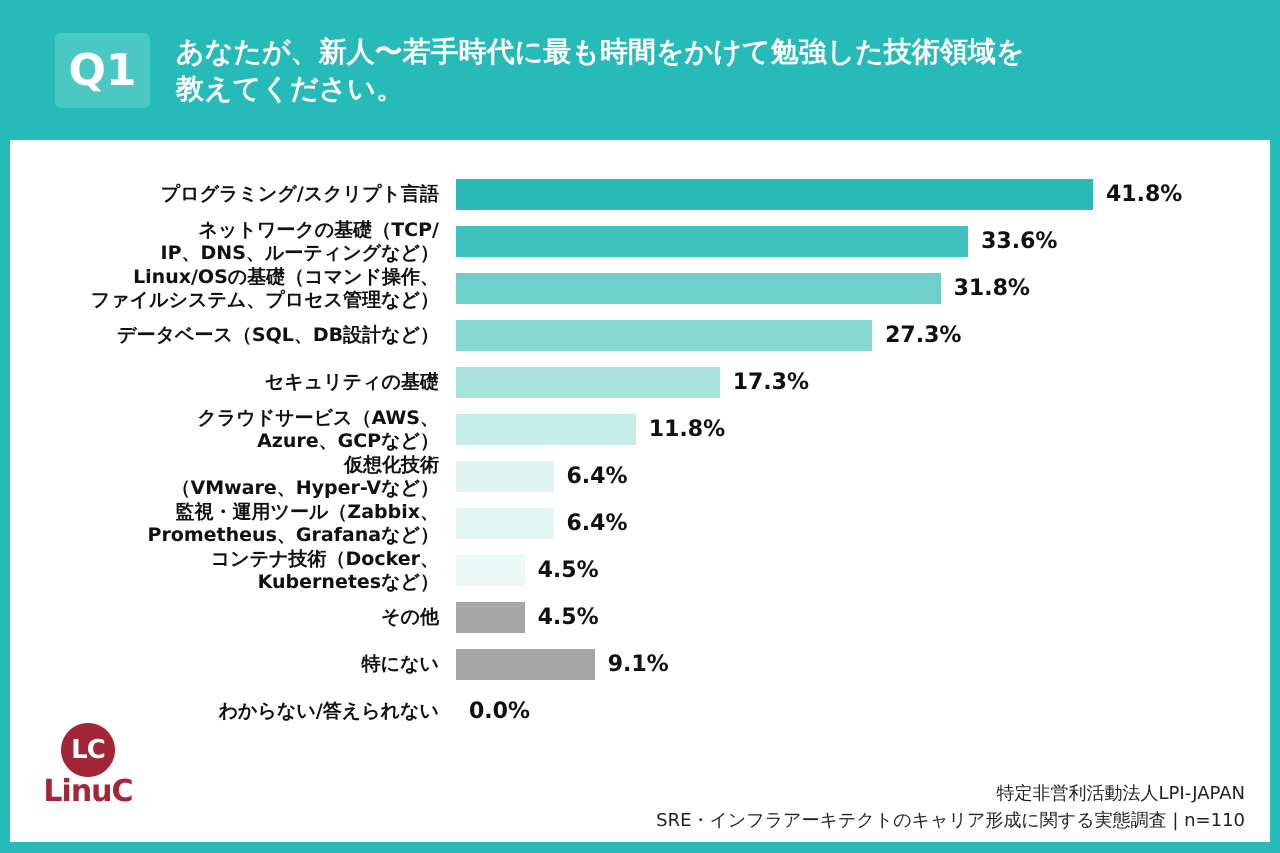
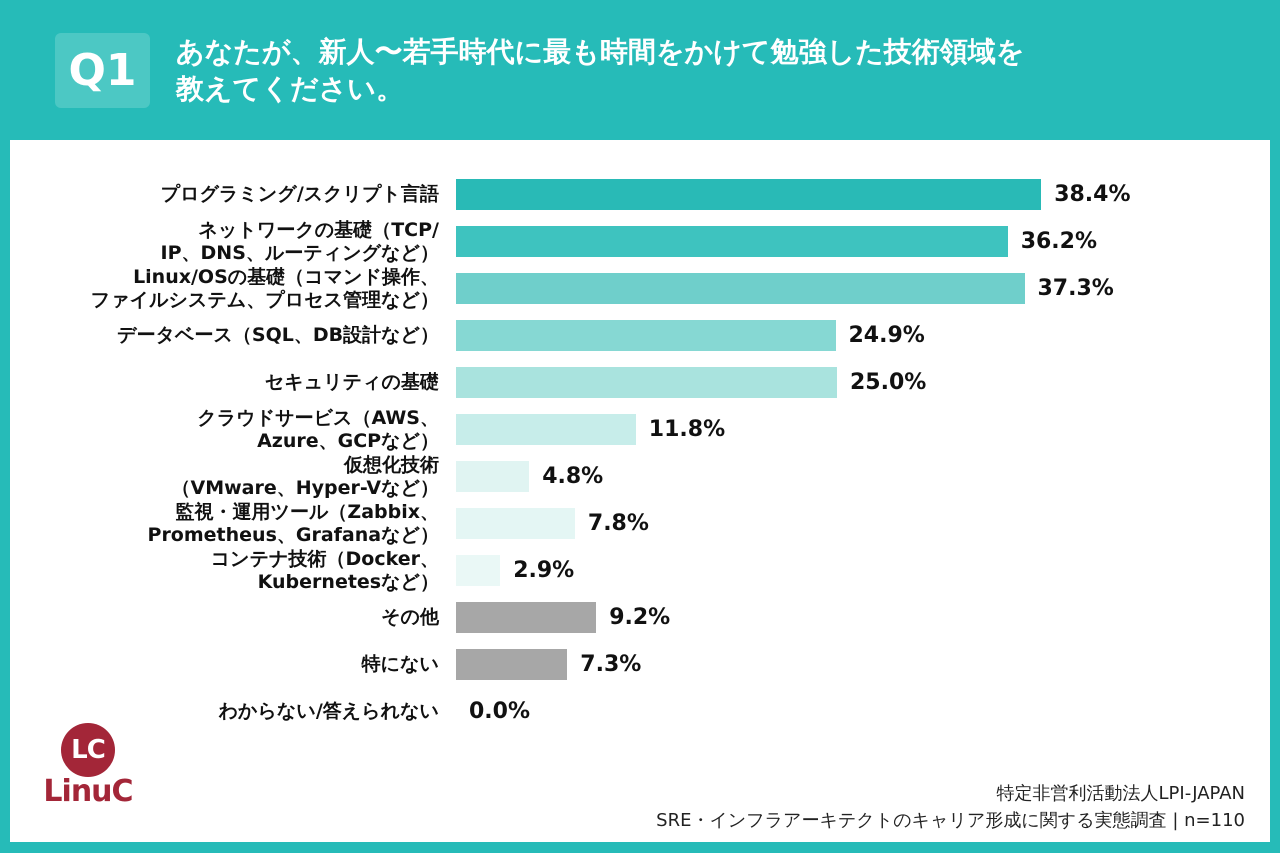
プログラミング/スクリプト言語: 41.8% -> 38.4%
ネットワークの基礎（TCP/ IP、DNS、ルーティングなど）: 33.6% -> 36.2%
Linux/OSの基礎（コマンド操作、 ファイルシステム、プロセス管理など）: 31.8% -> 37.3%
データベース（SQL、DB設計など）: 27.3% -> 24.9%
セキュリティの基礎: 17.3% -> 25.0%
仮想化技術 （VMware、Hyper-Vなど）: 6.4% -> 4.8%
監視・運用ツール（Zabbix、 Prometheus、Grafanaなど）: 6.4% -> 7.8%
コンテナ技術（Docker、 Kubernetesなど）: 4.5% -> 2.9%
その他: 4.5% -> 9.2%
特にない: 9.1% -> 7.3%
